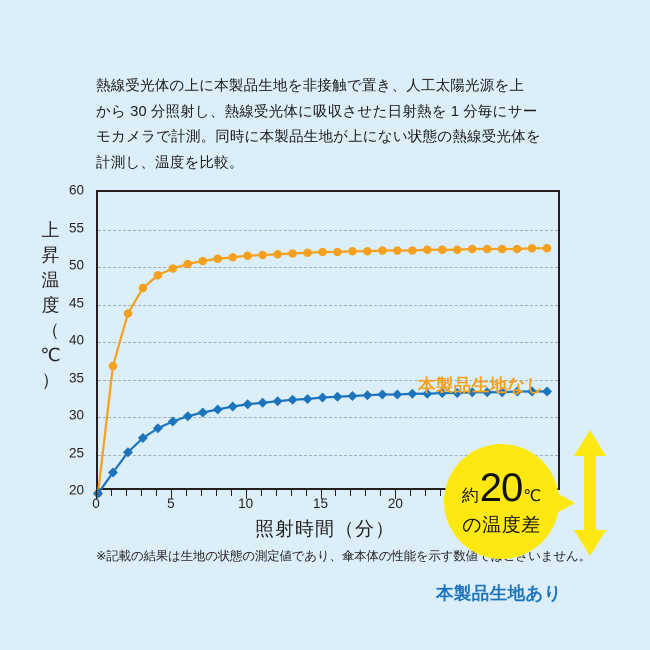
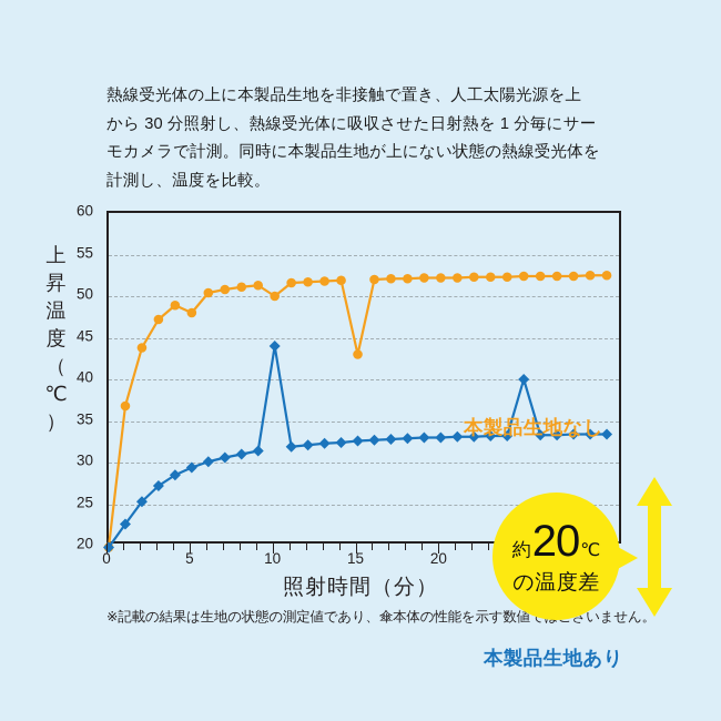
本製品生地なし/5: 50 -> 48
本製品生地なし/10: 52 -> 50
本製品生地あり/10: 32 -> 44
本製品生地なし/15: 52 -> 43
本製品生地あり/25: 33 -> 40
